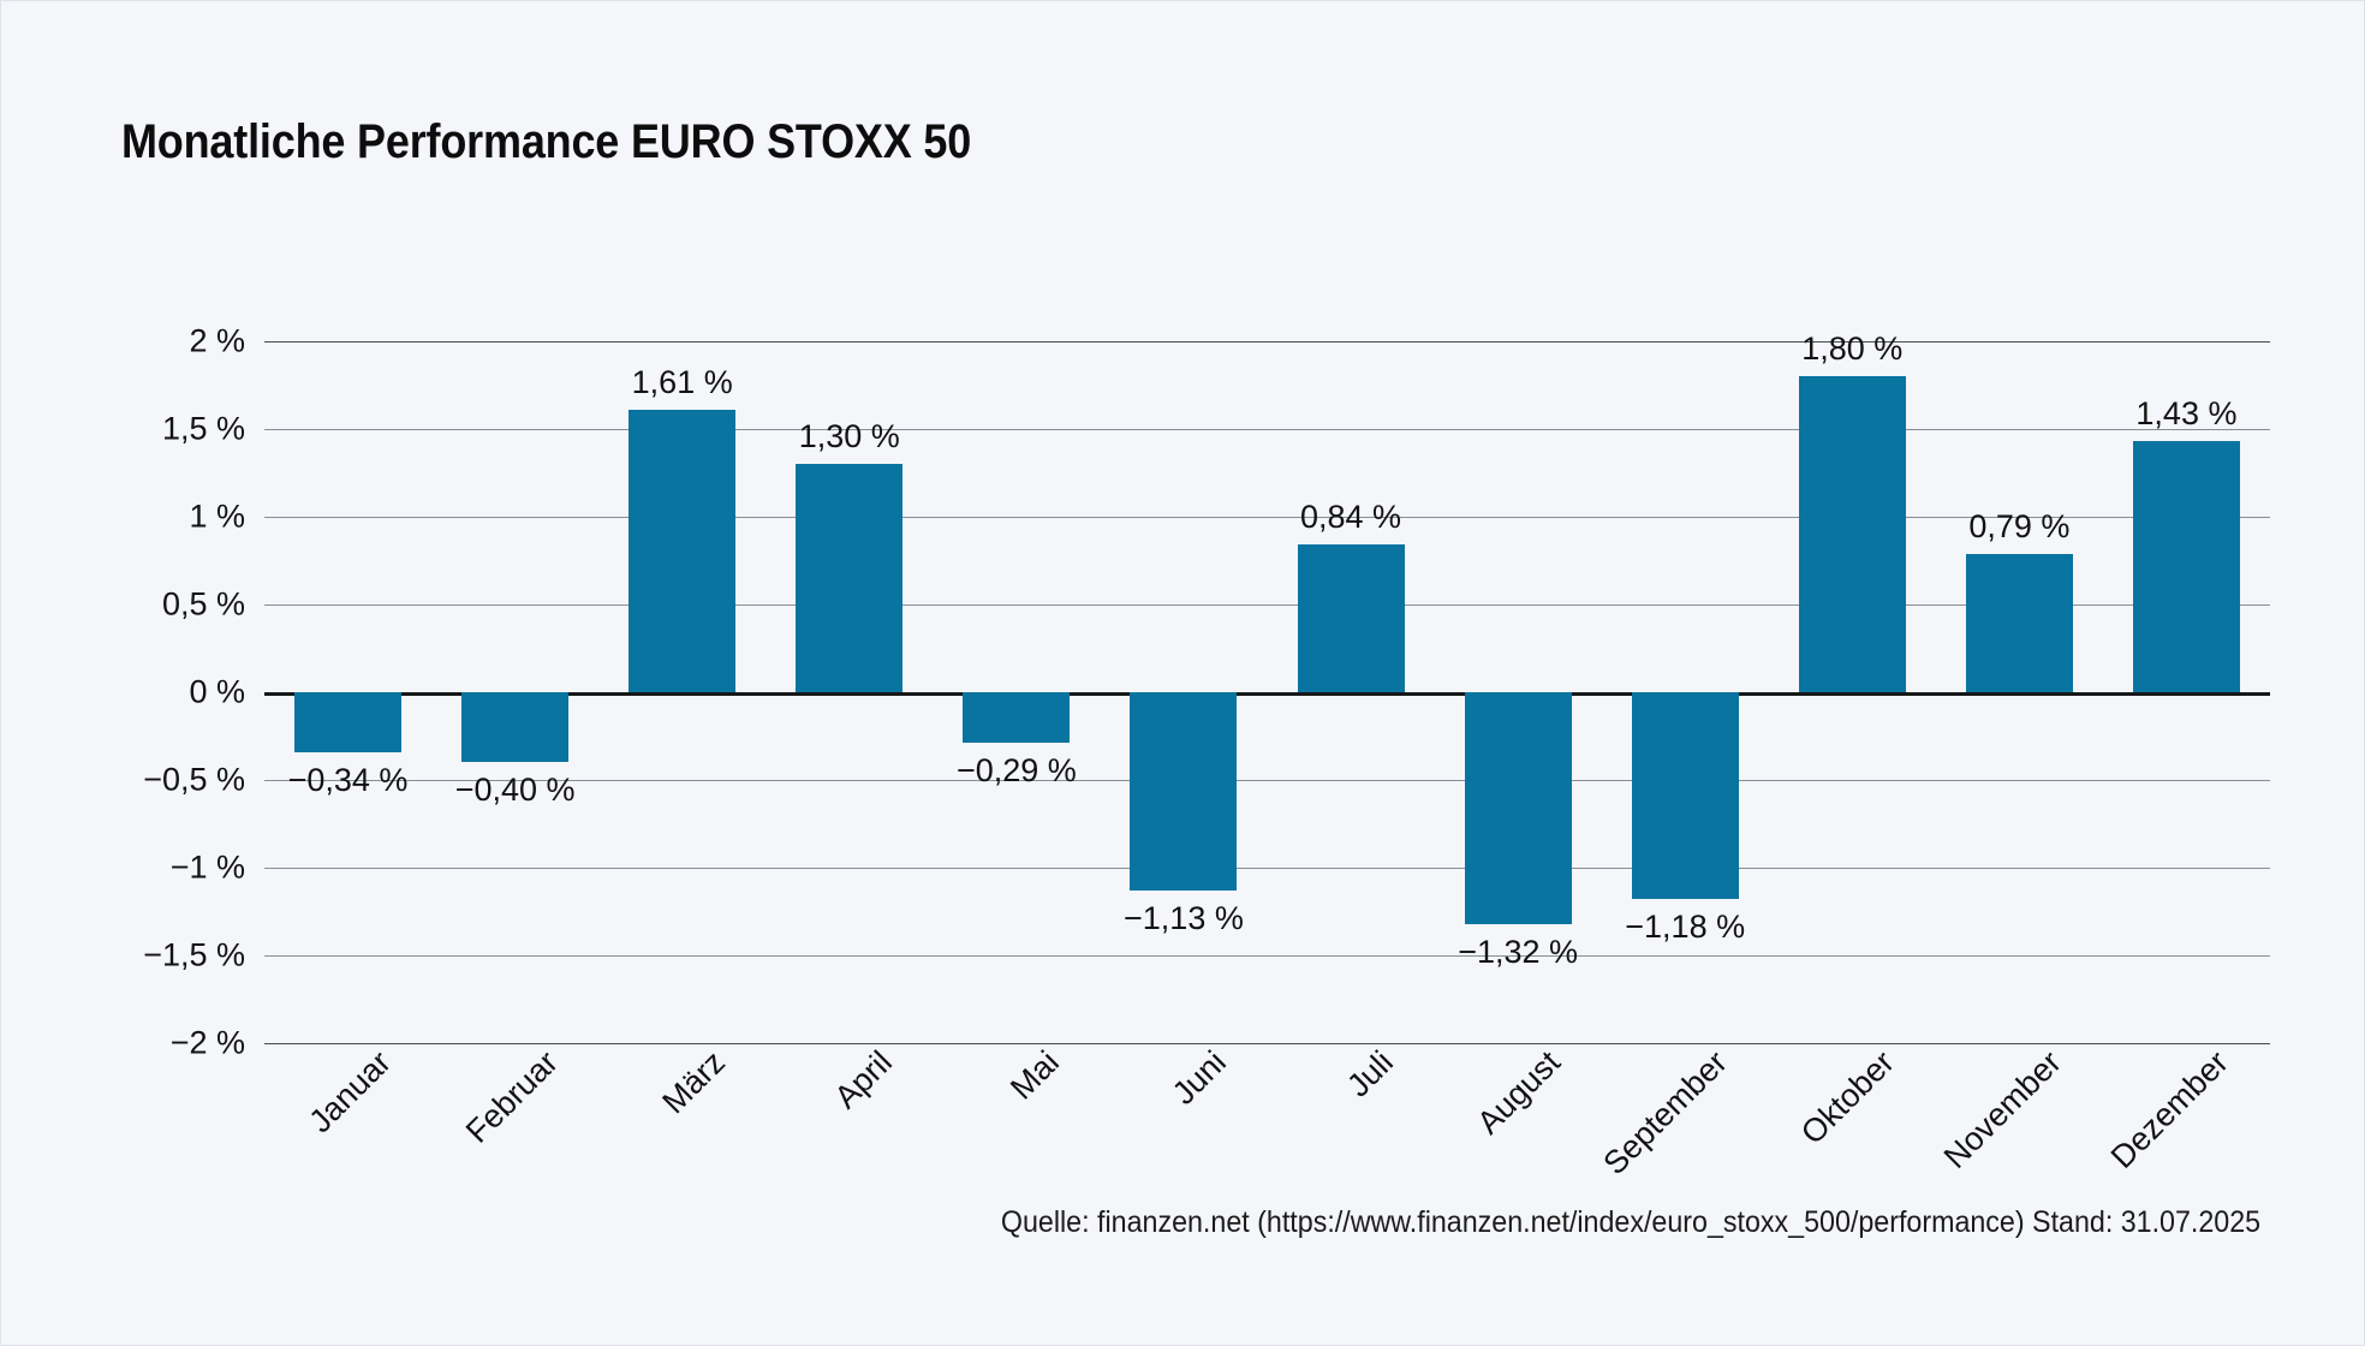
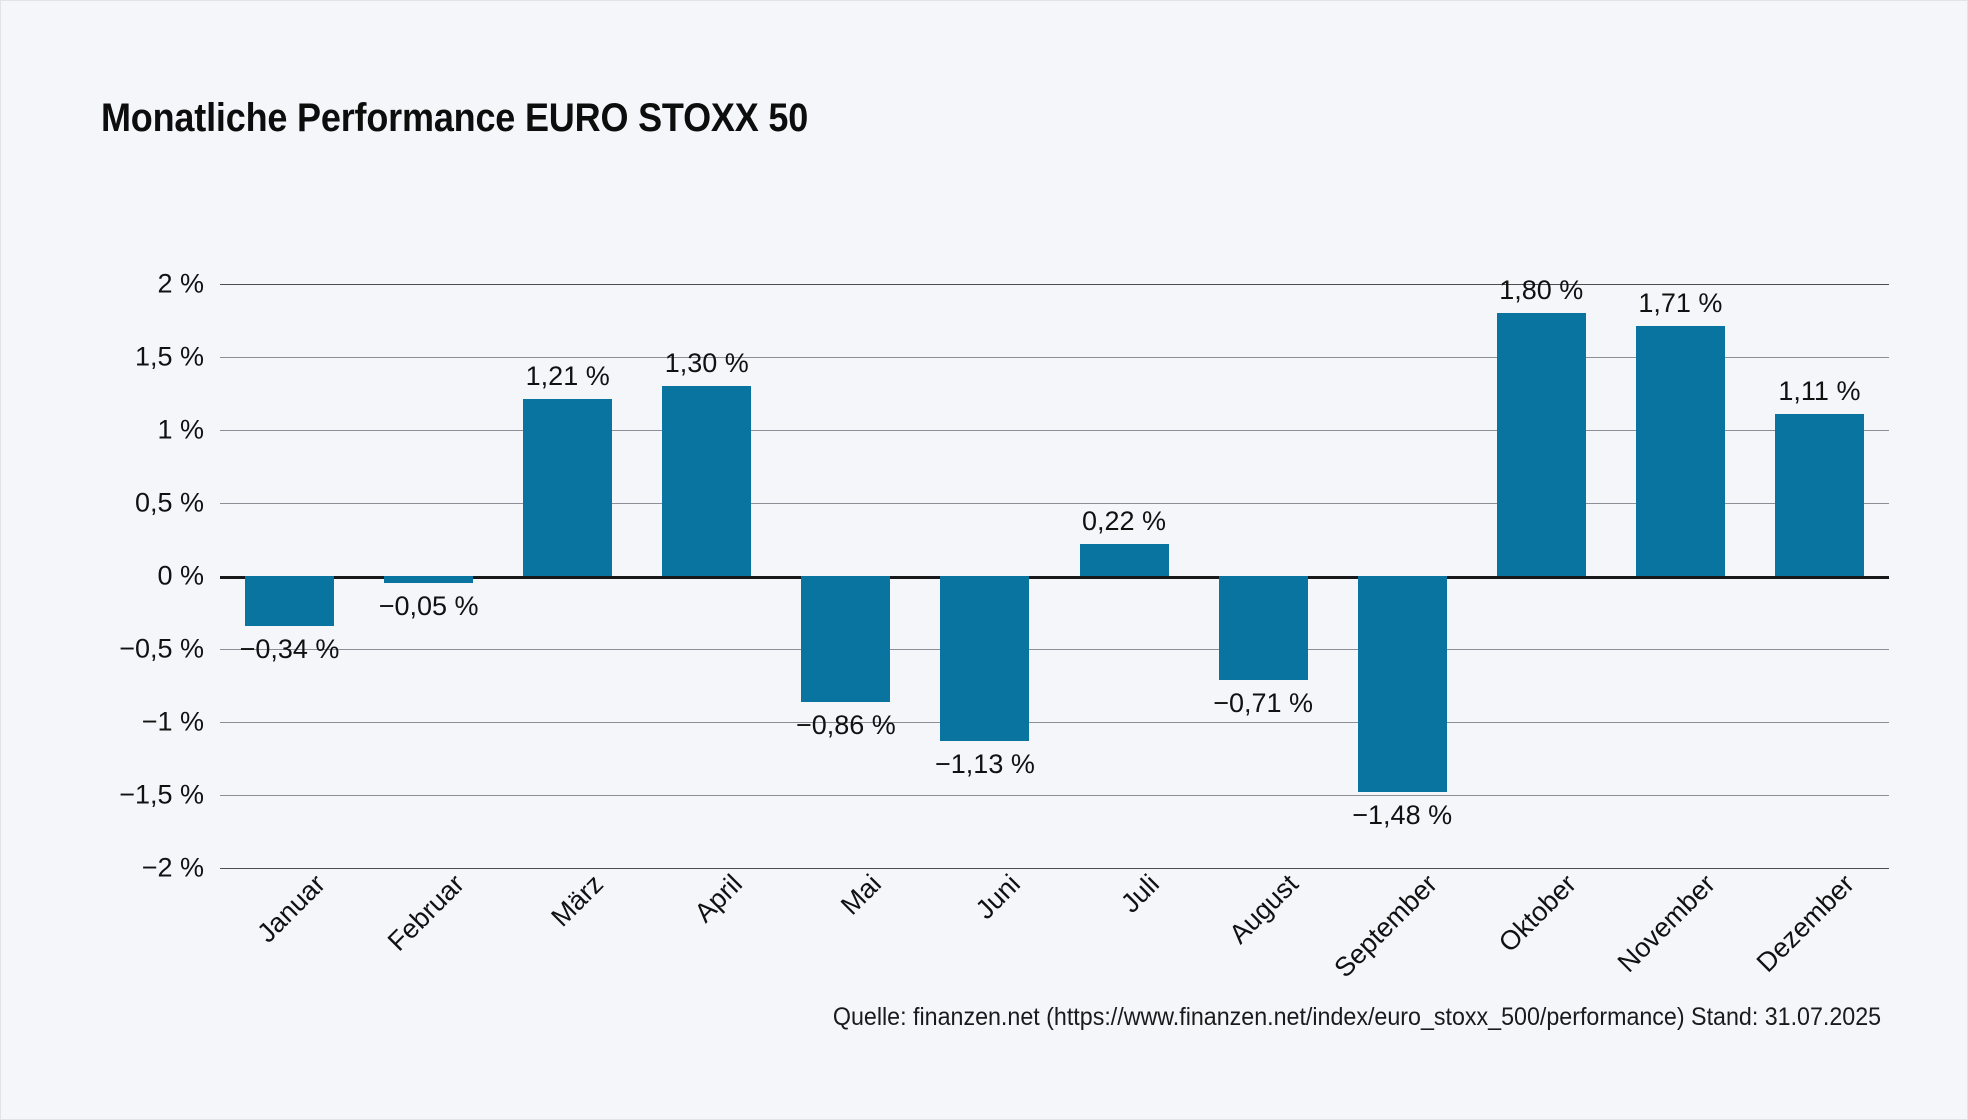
Februar: −0,40 -> −0,05
März: 1,61 -> 1,21
Mai: −0,29 -> −0,86
Juli: 0,84 -> 0,22
August: −1,32 -> −0,71
September: −1,18 -> −1,48
November: 0,79 -> 1,71
Dezember: 1,43 -> 1,11
